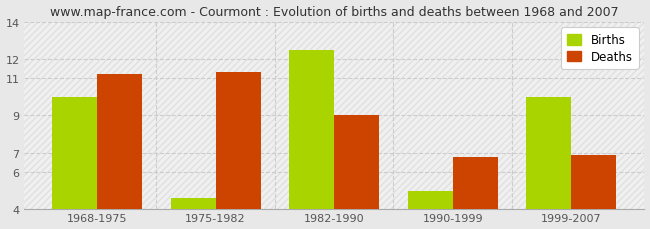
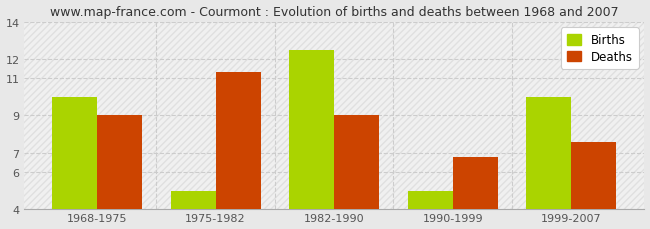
Deaths/1968-1975: 11.2 -> 9.0
Births/1975-1982: 4.6 -> 5.0
Deaths/1999-2007: 6.9 -> 7.6
